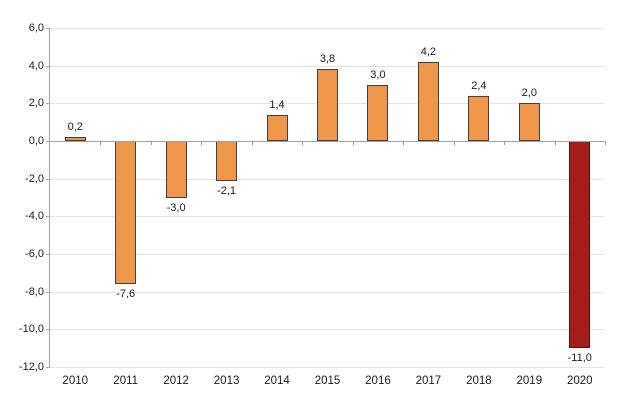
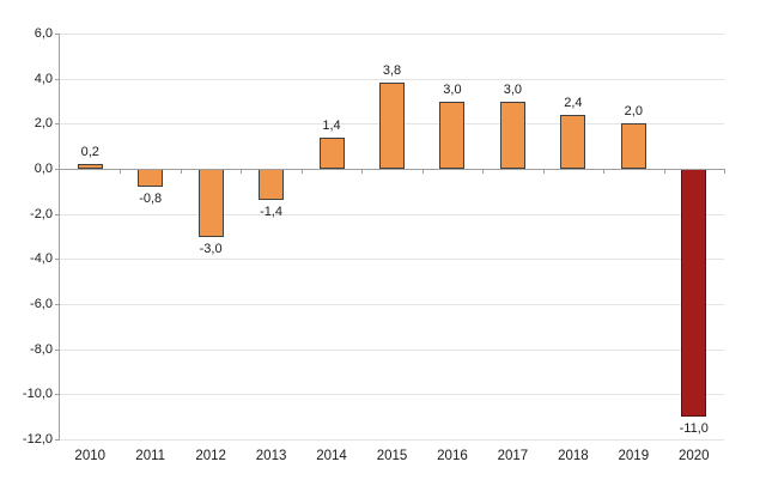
2011: -7,6 -> -0,8
2013: -2,1 -> -1,4
2017: 4,2 -> 3,0
